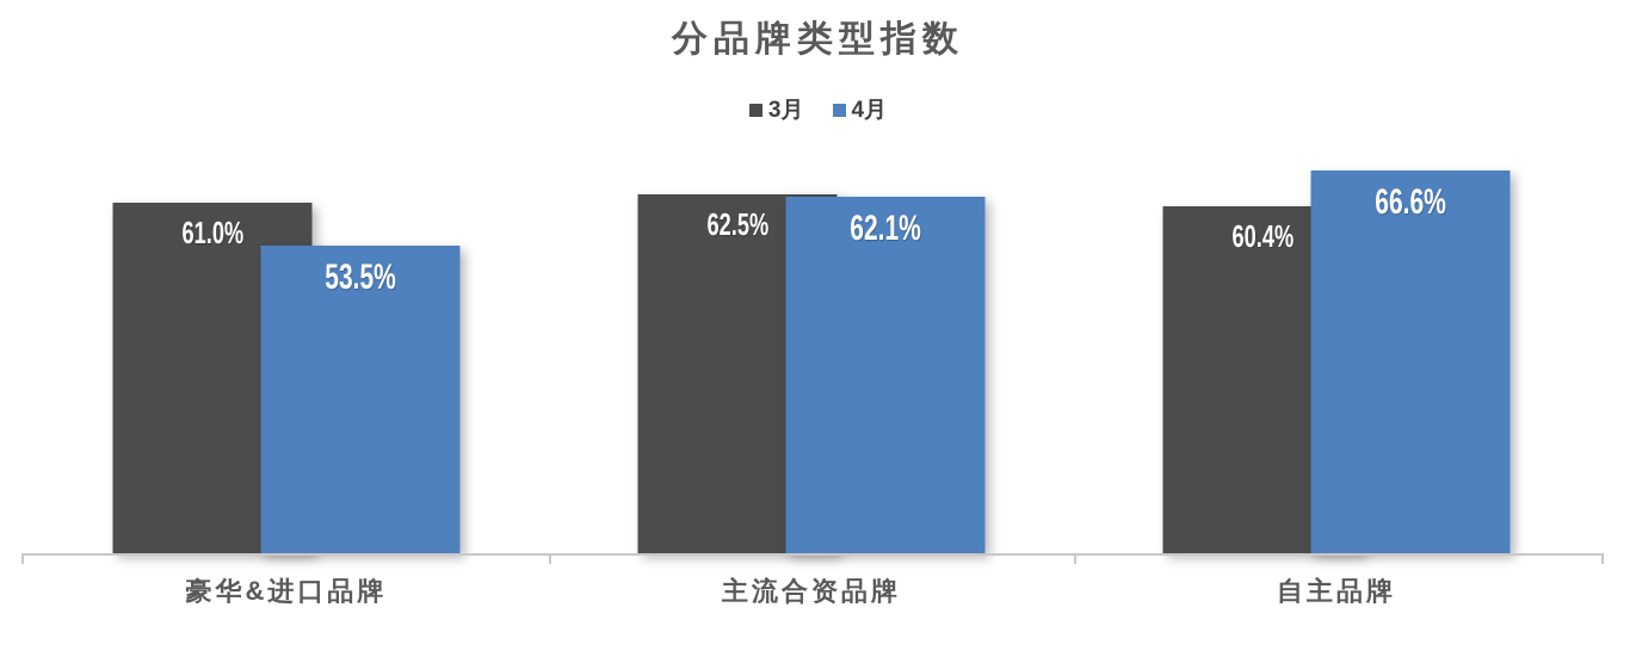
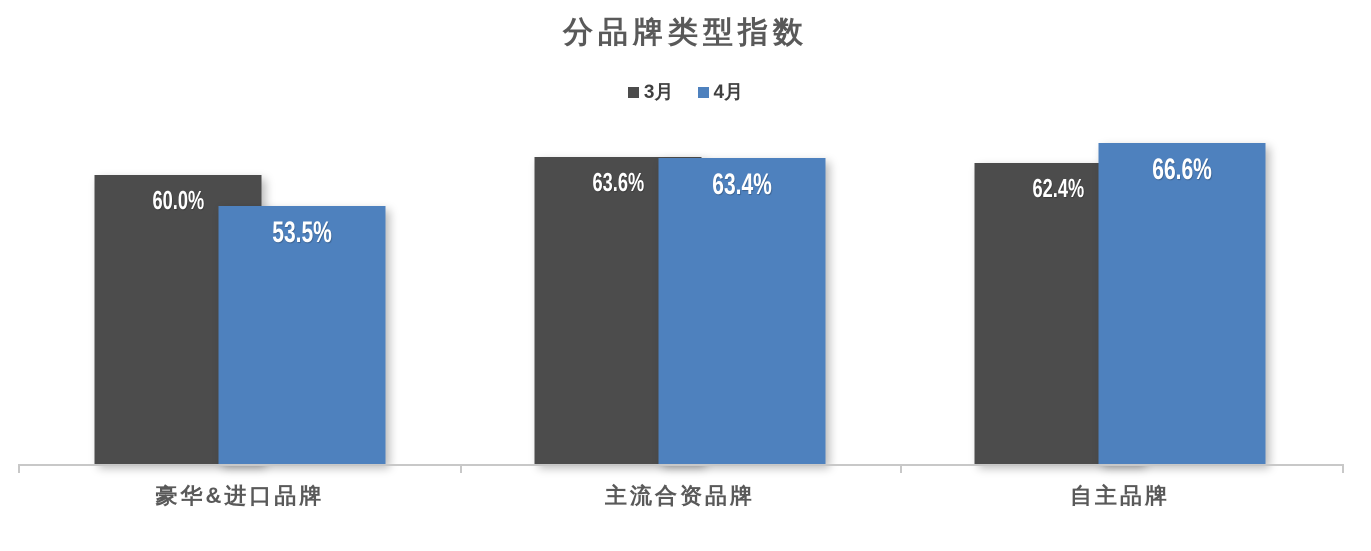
3月/豪华&进口品牌: 61.0% -> 60.0%
3月/主流合资品牌: 62.5% -> 63.6%
4月/主流合资品牌: 62.1% -> 63.4%
3月/自主品牌: 60.4% -> 62.4%
